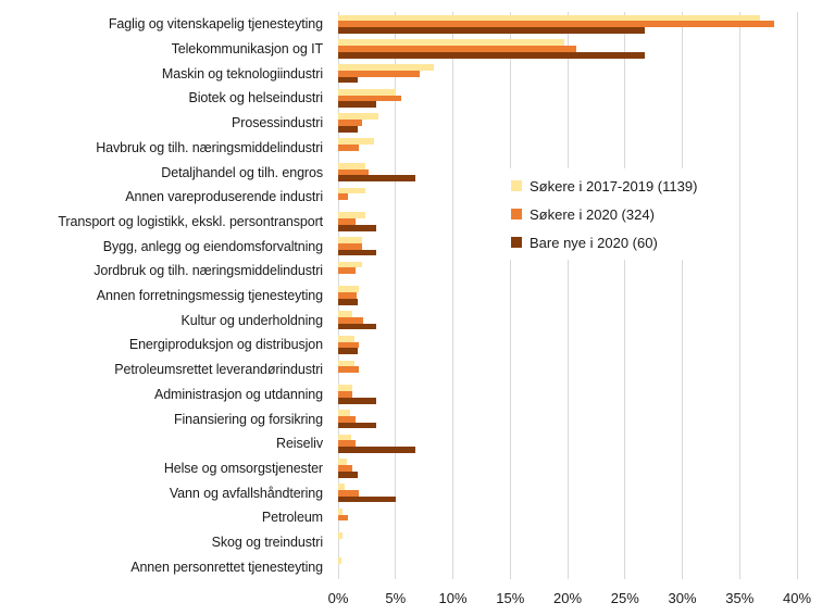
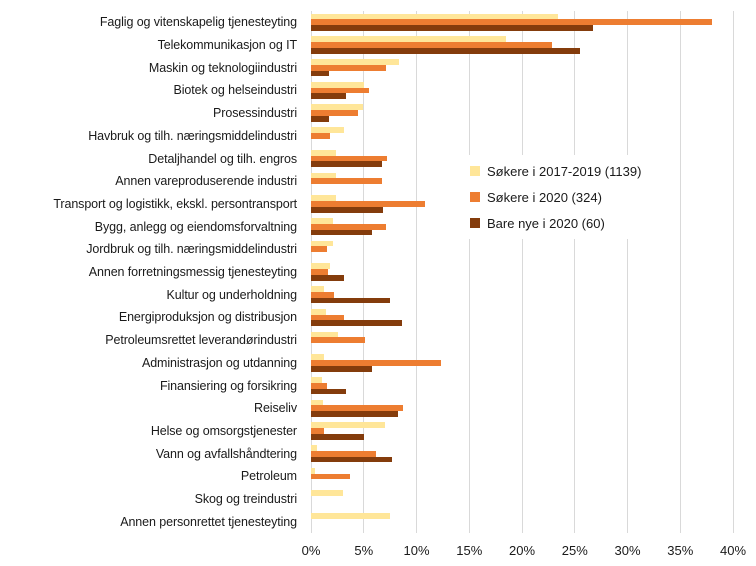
Søkere i 2017-2019 (1139)/Faglig og vitenskapelig tjenesteyting: 36.8% -> 23.4%
Søkere i 2017-2019 (1139)/Telekommunikasjon og IT: 19.7% -> 18.5%
Søkere i 2020 (324)/Telekommunikasjon og IT: 20.8% -> 22.8%
Bare nye i 2020 (60)/Telekommunikasjon og IT: 26.7% -> 25.5%
Søkere i 2017-2019 (1139)/Prosessindustri: 3.5% -> 4.9%
Søkere i 2020 (324)/Prosessindustri: 2.1% -> 4.5%
Søkere i 2020 (324)/Detaljhandel og tilh. engros: 2.7% -> 7.2%
Søkere i 2020 (324)/Annen vareproduserende industri: 0.9% -> 6.7%
Søkere i 2020 (324)/Transport og logistikk, ekskl. persontransport: 1.5% -> 10.8%
Bare nye i 2020 (60)/Transport og logistikk, ekskl. persontransport: 3.3% -> 6.8%
Søkere i 2020 (324)/Bygg, anlegg og eiendomsforvaltning: 2.1% -> 7.1%
Bare nye i 2020 (60)/Bygg, anlegg og eiendomsforvaltning: 3.3% -> 5.8%
Bare nye i 2020 (60)/Annen forretningsmessig tjenesteyting: 1.7% -> 3.1%
Bare nye i 2020 (60)/Kultur og underholdning: 3.3% -> 7.5%
Søkere i 2020 (324)/Energiproduksjon og distribusjon: 1.8% -> 3.1%
Bare nye i 2020 (60)/Energiproduksjon og distribusjon: 1.7% -> 8.6%
Søkere i 2017-2019 (1139)/Petroleumsrettet leverandørindustri: 1.4% -> 2.6%
Søkere i 2020 (324)/Petroleumsrettet leverandørindustri: 1.8% -> 5.1%
Søkere i 2020 (324)/Administrasjon og utdanning: 1.2% -> 12.3%
Bare nye i 2020 (60)/Administrasjon og utdanning: 3.3% -> 5.8%
Søkere i 2020 (324)/Reiseliv: 1.5% -> 8.7%
Bare nye i 2020 (60)/Reiseliv: 6.7% -> 8.2%
Søkere i 2017-2019 (1139)/Helse og omsorgstjenester: 0.8% -> 7.0%
Bare nye i 2020 (60)/Helse og omsorgstjenester: 1.7% -> 5.0%
Søkere i 2020 (324)/Vann og avfallshåndtering: 1.8% -> 6.2%
Bare nye i 2020 (60)/Vann og avfallshåndtering: 5.0% -> 7.7%
Søkere i 2020 (324)/Petroleum: 0.9% -> 3.7%
Søkere i 2017-2019 (1139)/Skog og treindustri: 0.4% -> 3.0%
Søkere i 2017-2019 (1139)/Annen personrettet tjenesteyting: 0.3% -> 7.5%
